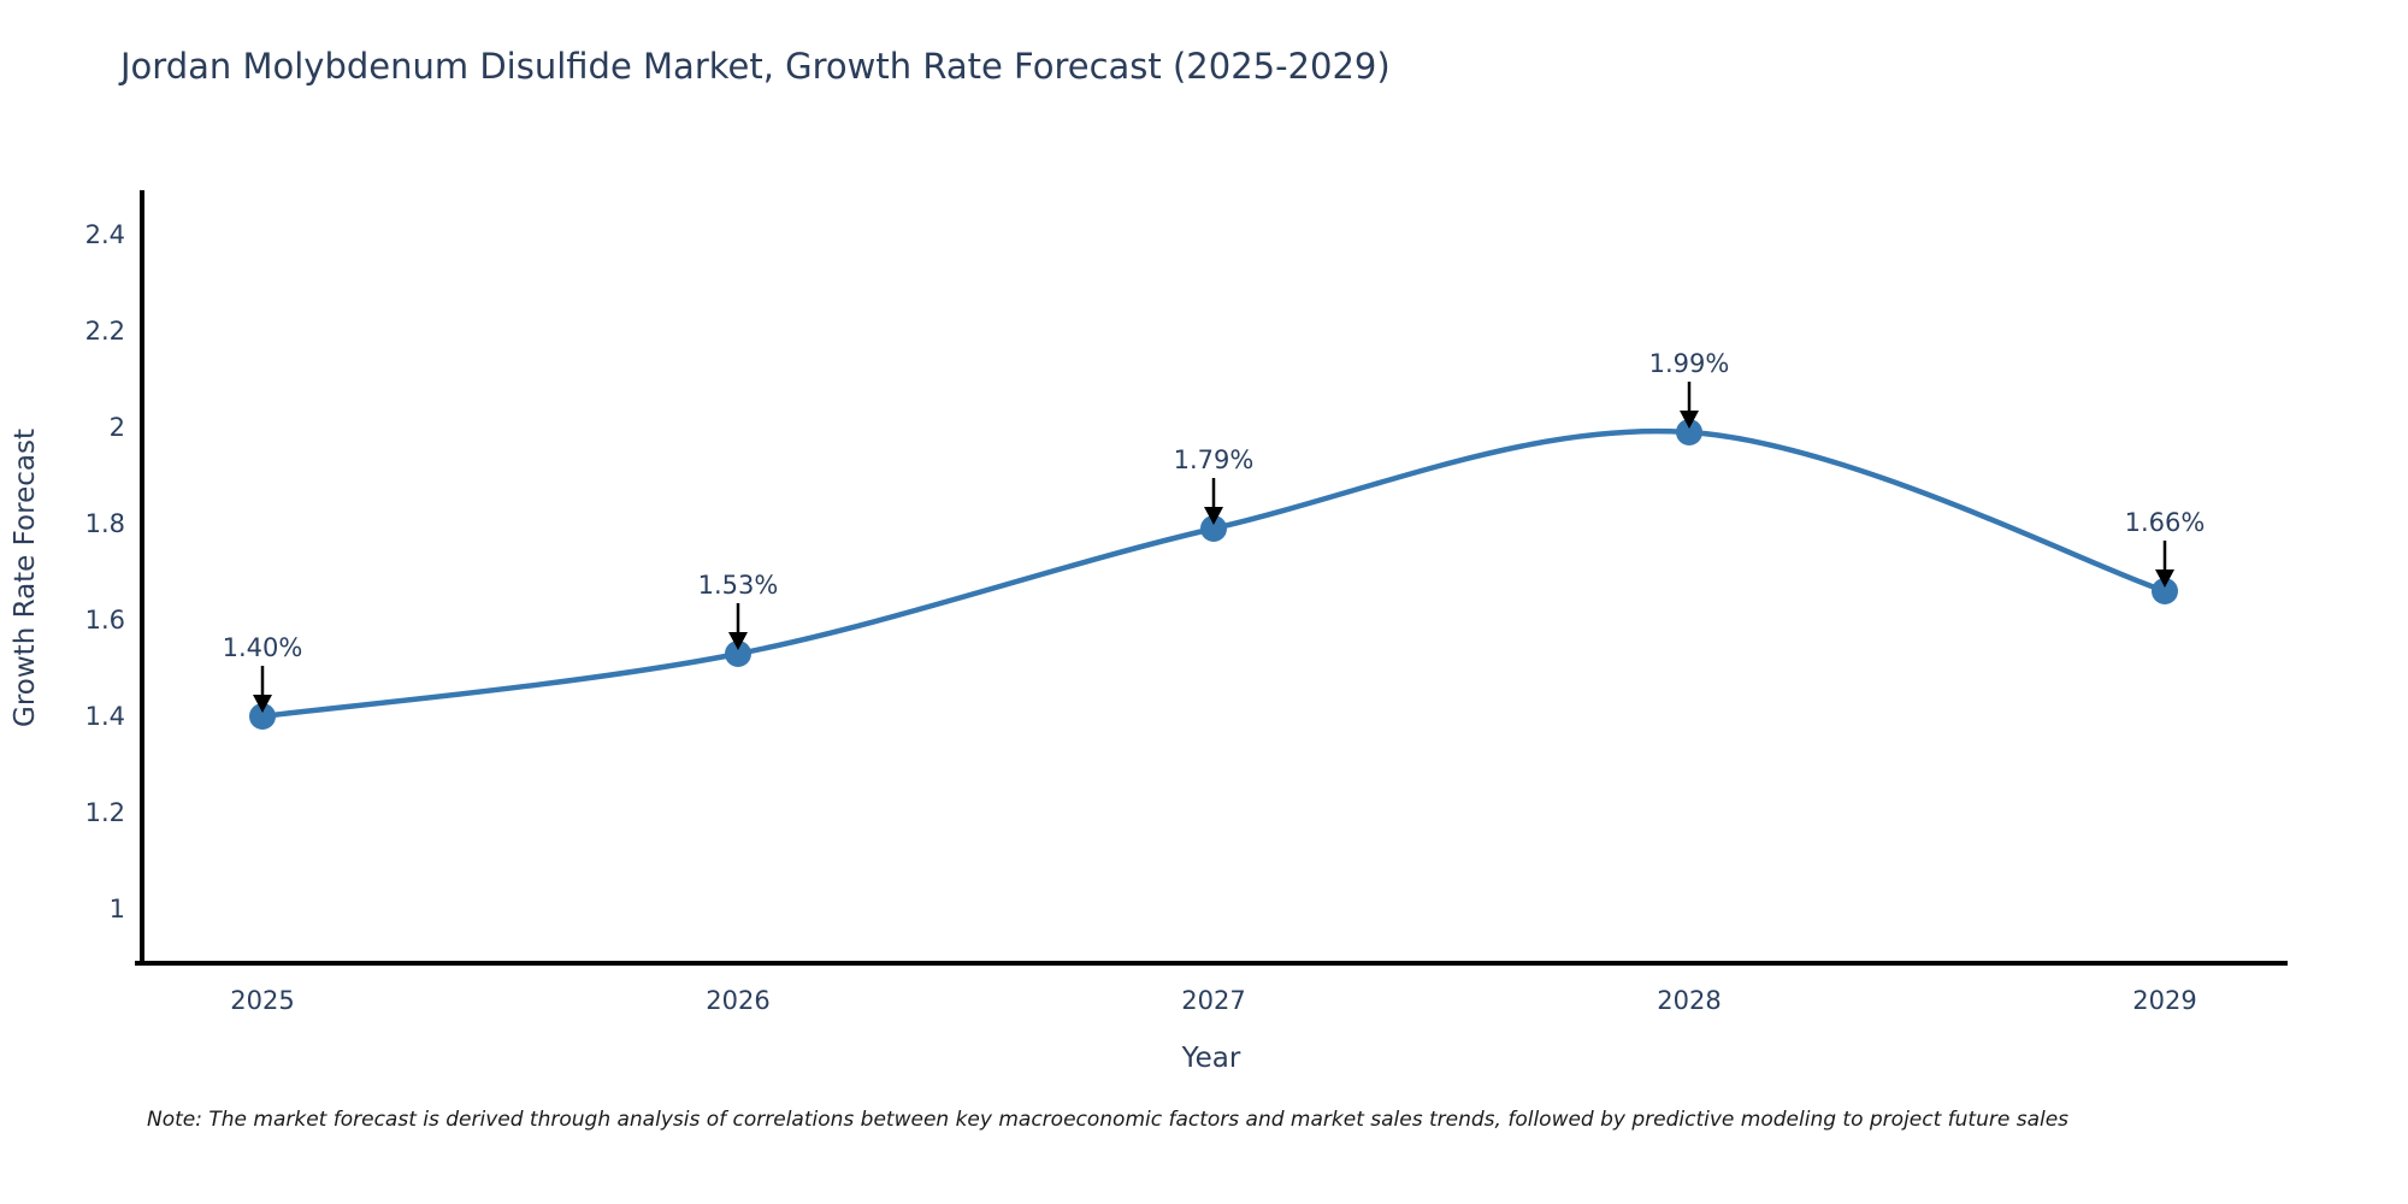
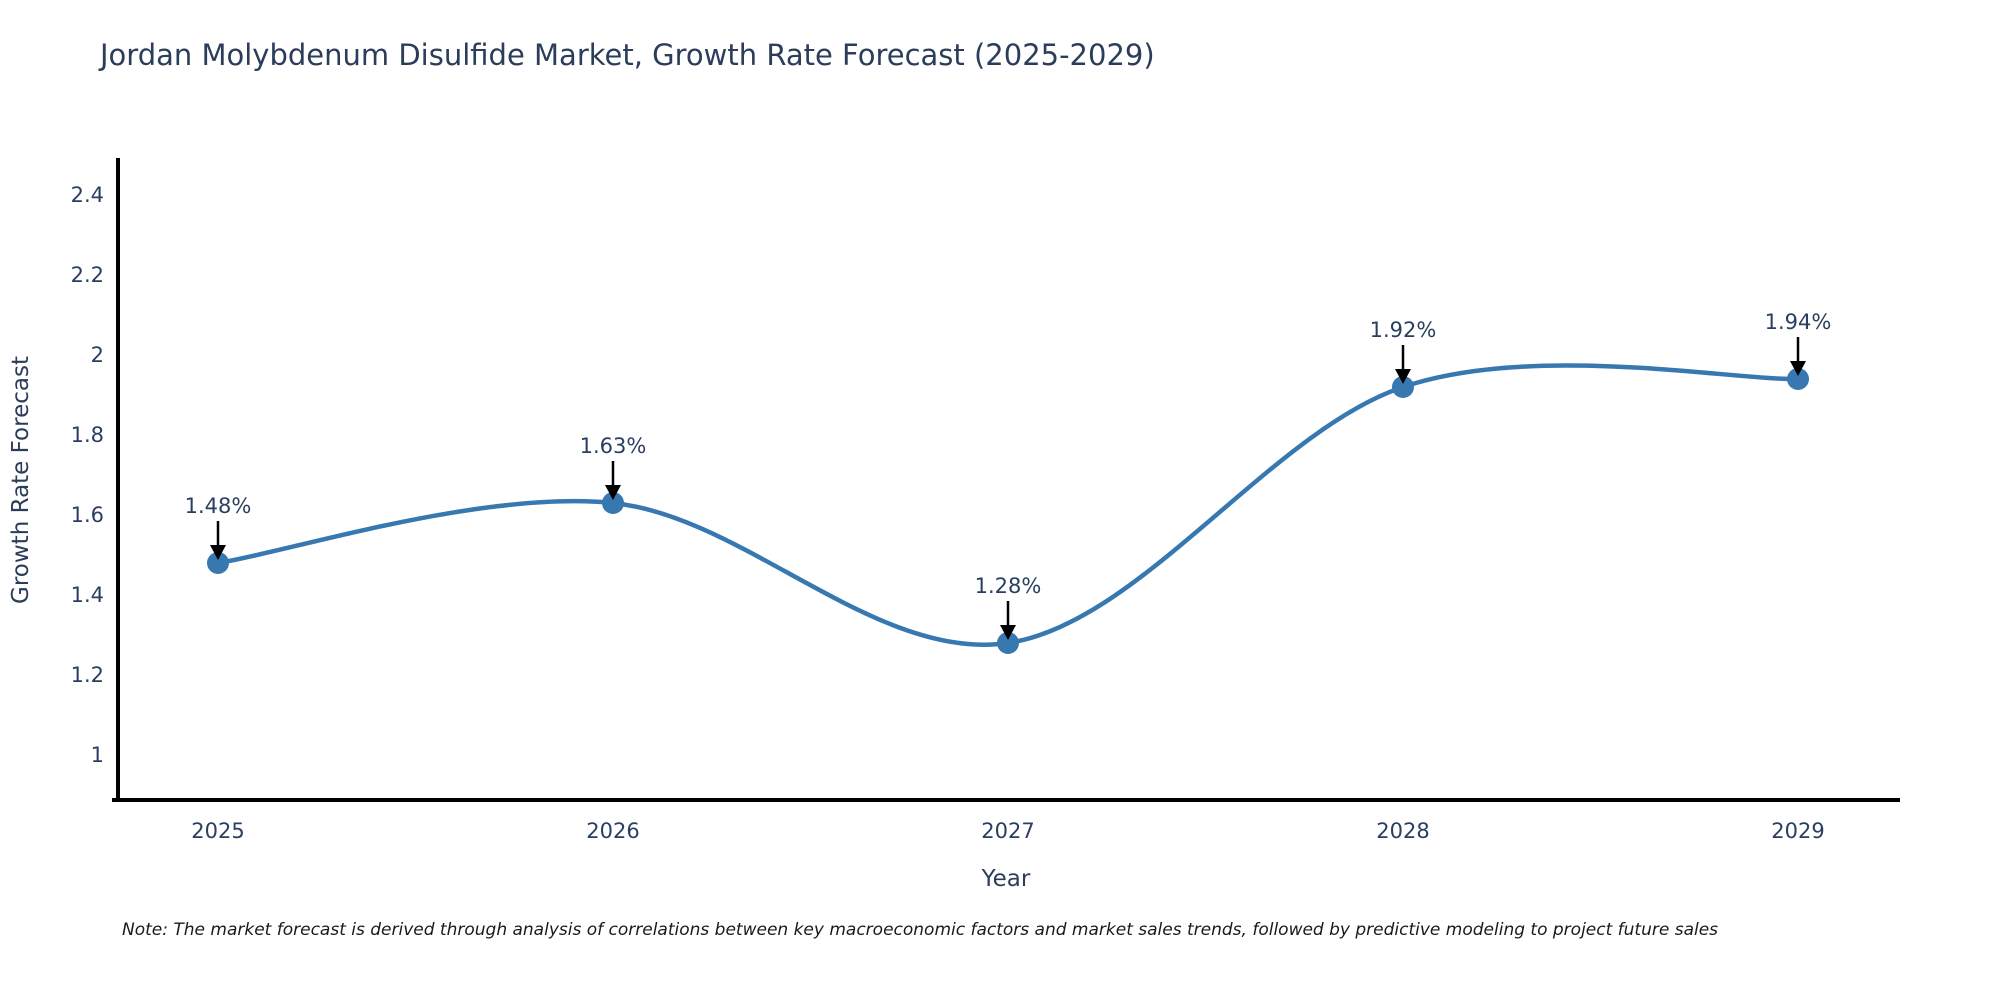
2025: 1.40% -> 1.48%
2026: 1.53% -> 1.63%
2027: 1.79% -> 1.28%
2028: 1.99% -> 1.92%
2029: 1.66% -> 1.94%
